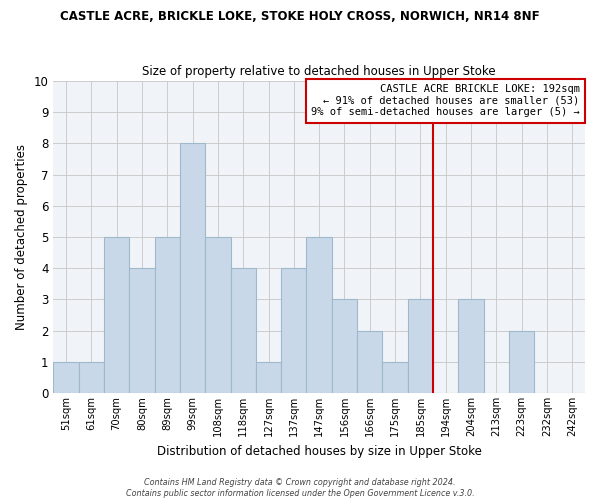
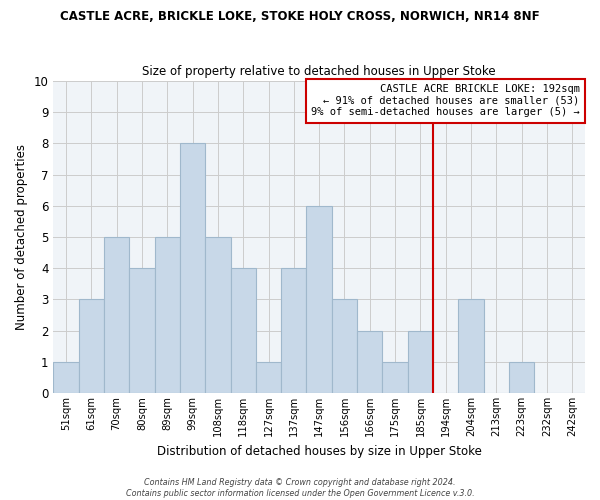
61sqm: 1 -> 3
147sqm: 5 -> 6
185sqm: 3 -> 2
223sqm: 2 -> 1
